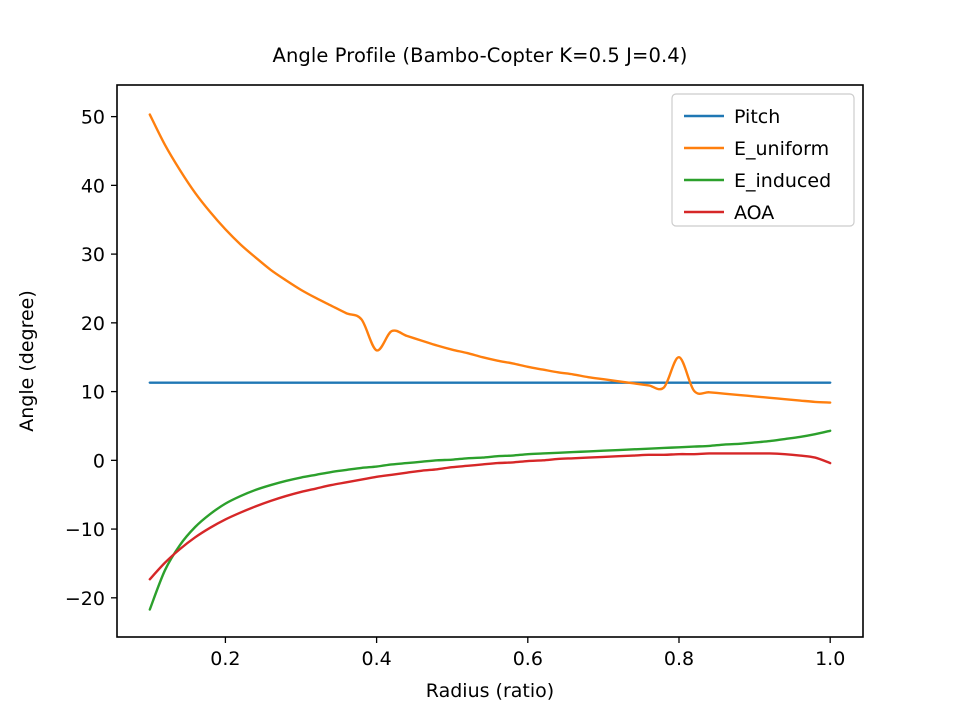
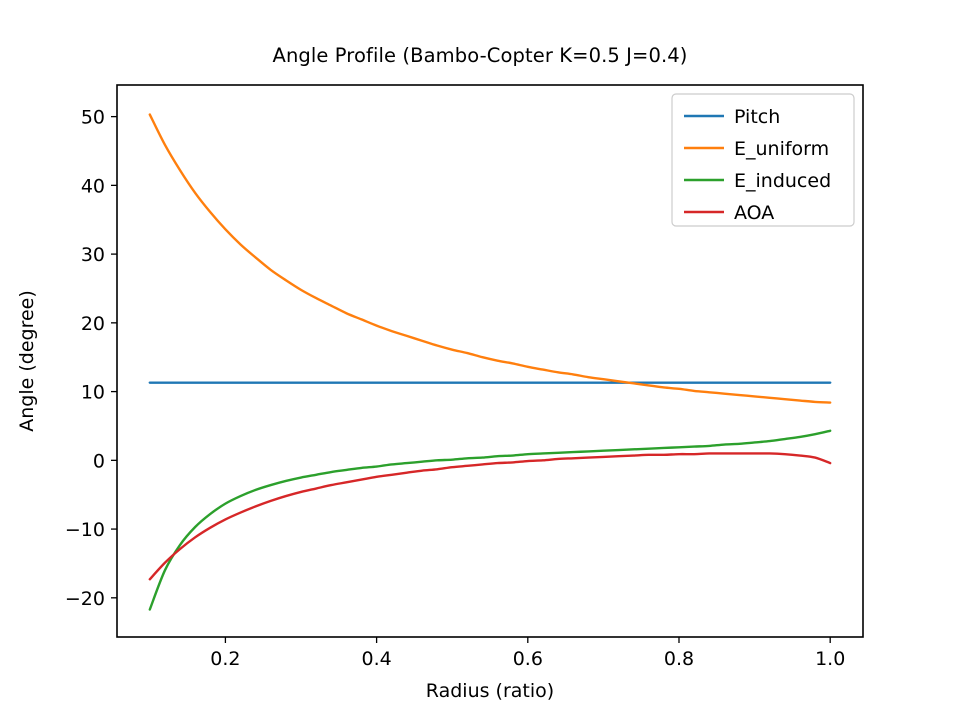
E_uniform/0.4: 16 -> 20
E_uniform/0.8: 15 -> 10
